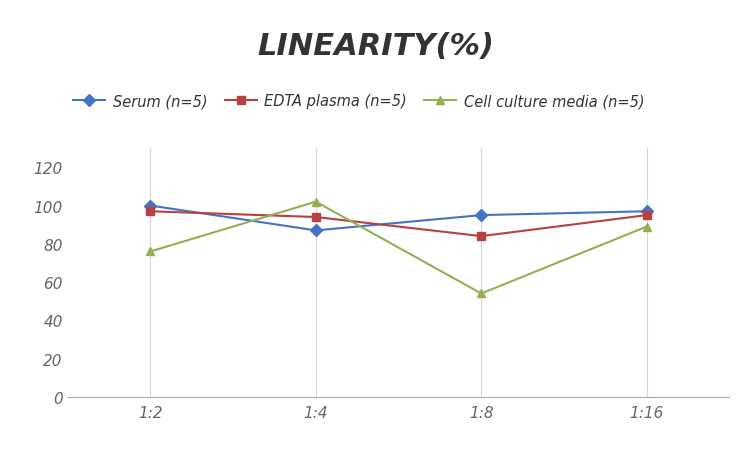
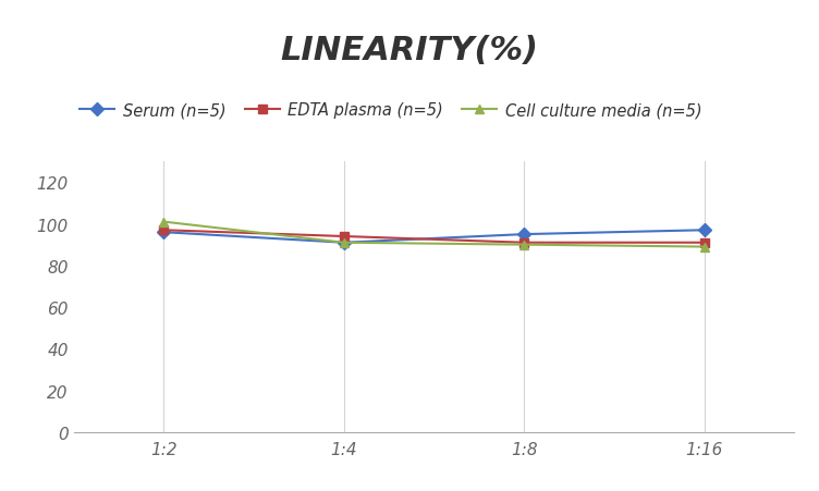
Serum (n=5)/1:2: 100 -> 96
Cell culture media (n=5)/1:2: 76 -> 101
Serum (n=5)/1:4: 87 -> 91
Cell culture media (n=5)/1:4: 102 -> 91
EDTA plasma (n=5)/1:8: 84 -> 91
Cell culture media (n=5)/1:8: 54 -> 90
EDTA plasma (n=5)/1:16: 95 -> 91
